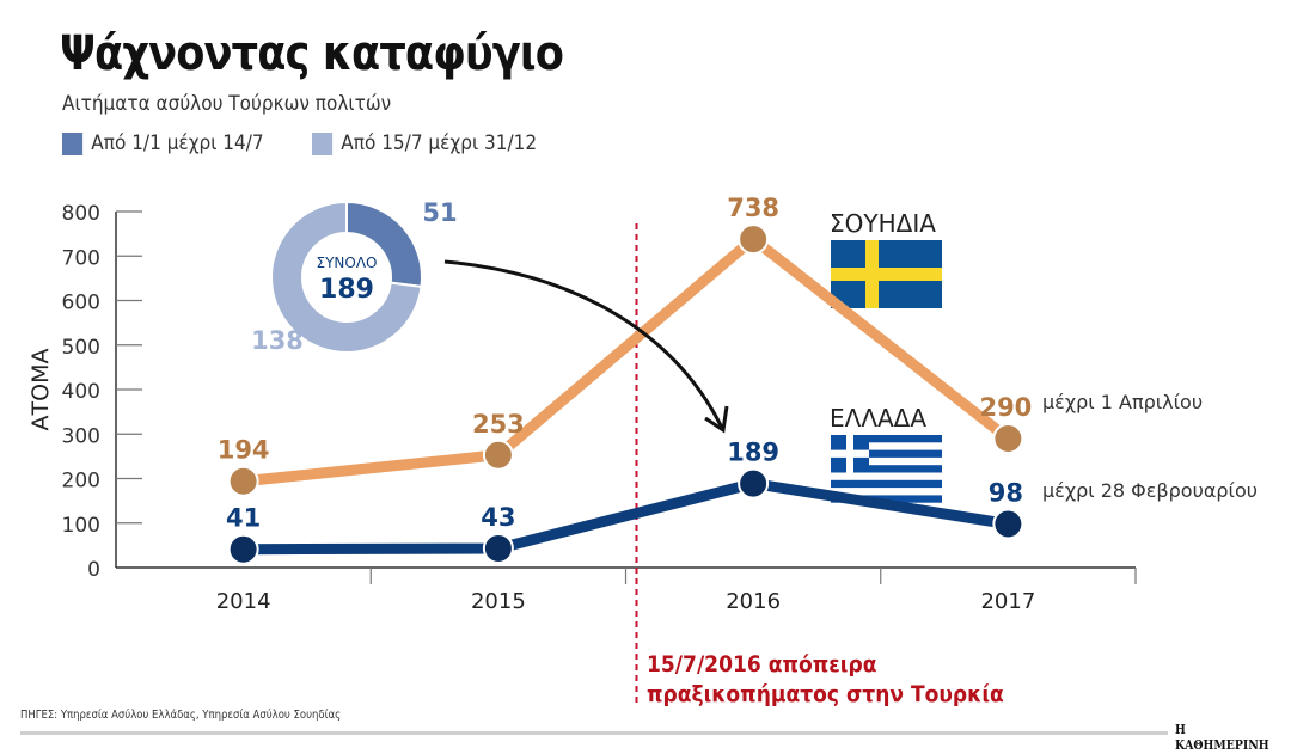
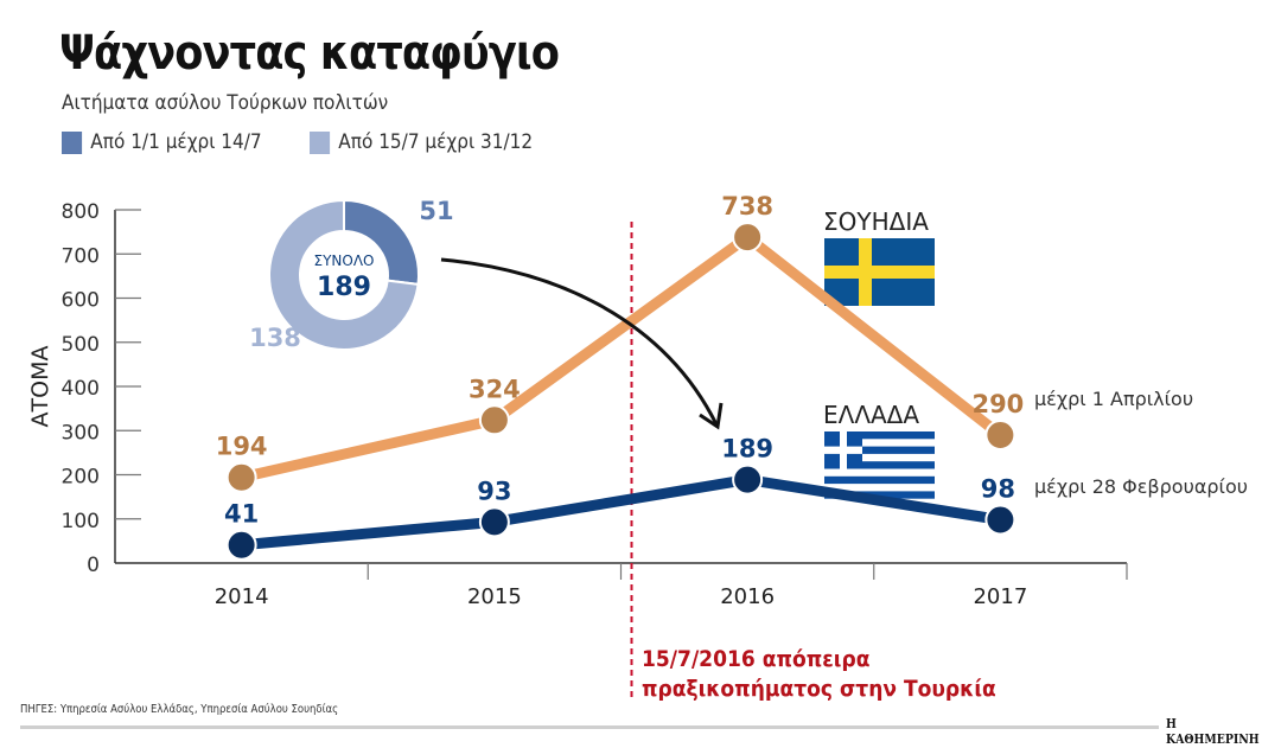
ΣΟΥΗΔΙΑ/2015: 253 -> 324
ΕΛΛΑΔΑ/2015: 43 -> 93
